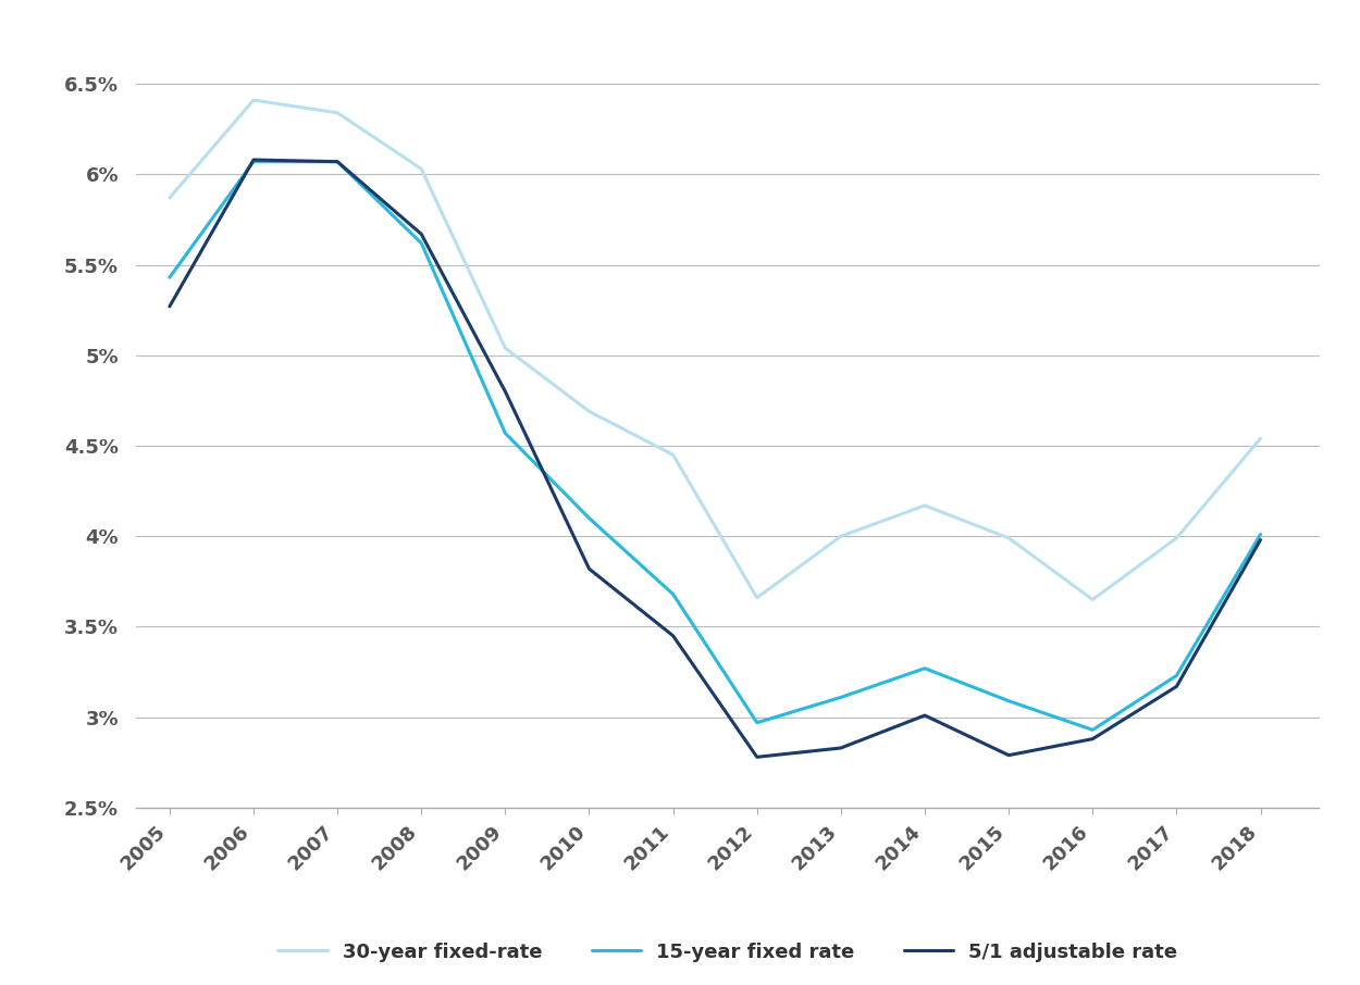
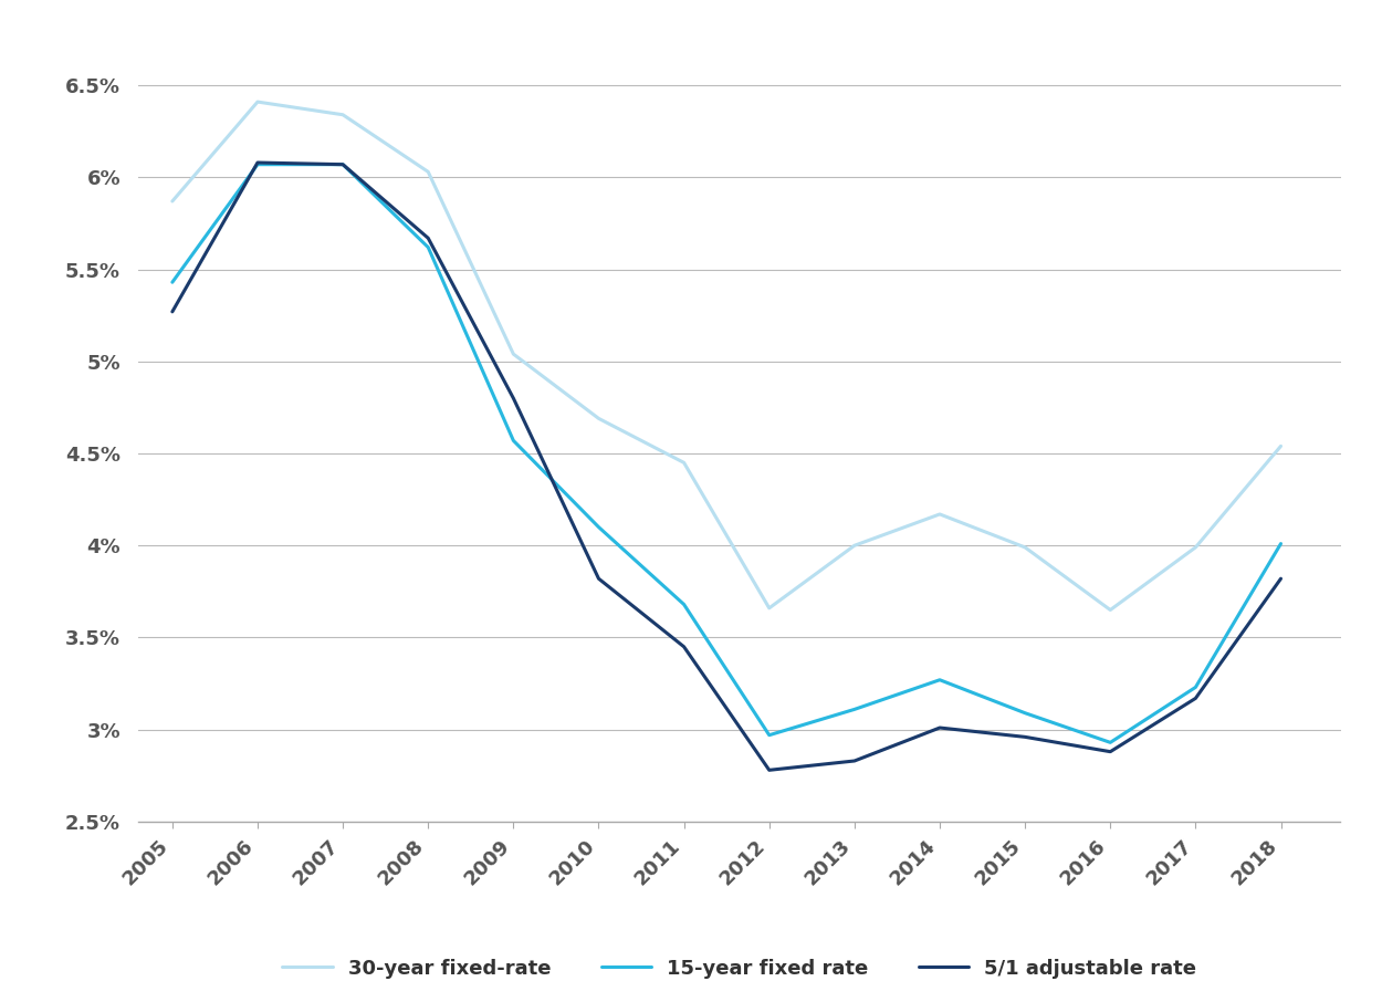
5/1 adjustable rate/2015: 2.79% -> 2.96%
5/1 adjustable rate/2018: 3.98% -> 3.82%
